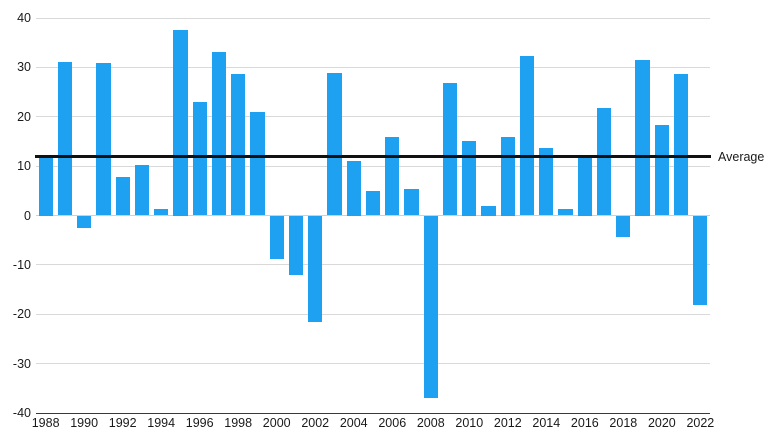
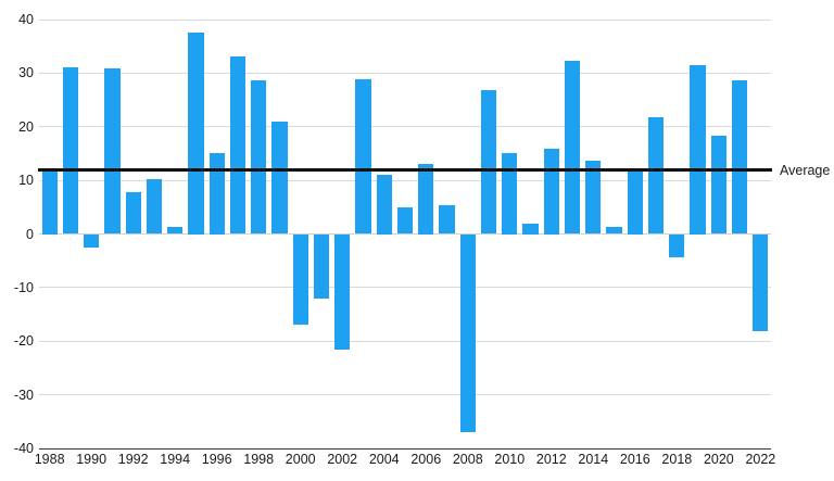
1996: 23 -> 15
2000: -9 -> -17
2006: 16 -> 13
